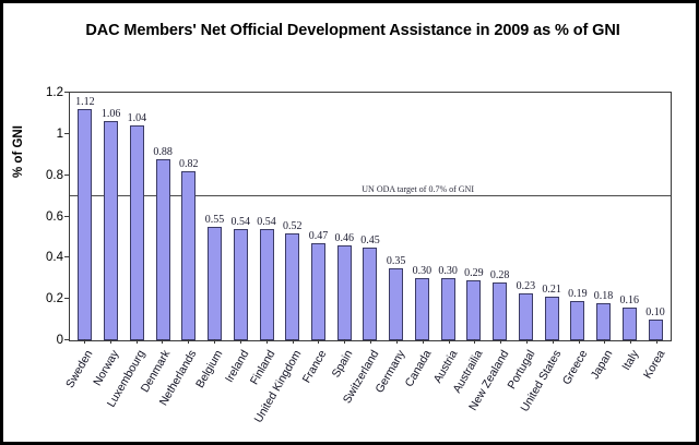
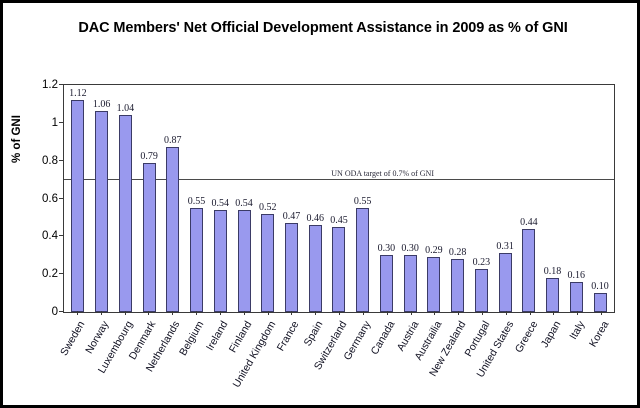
Denmark: 0.88 -> 0.79
Netherlands: 0.82 -> 0.87
Germany: 0.35 -> 0.55
United States: 0.21 -> 0.31
Greece: 0.19 -> 0.44
